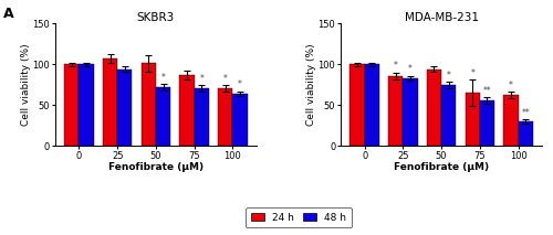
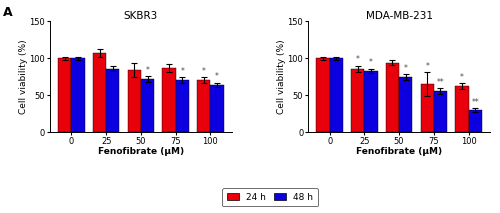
SKBR3/48 h/25: 94 -> 86
SKBR3/24 h/50: 101 -> 84
